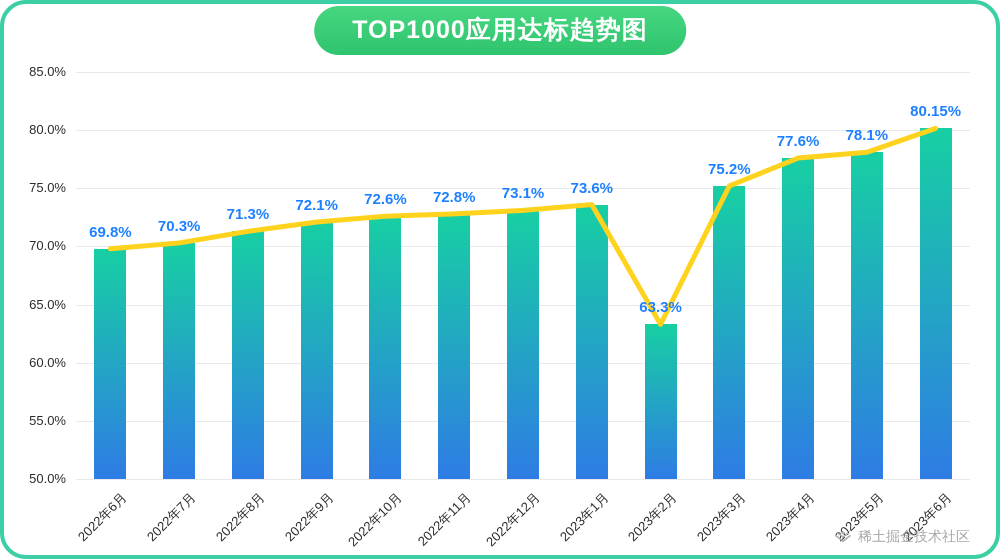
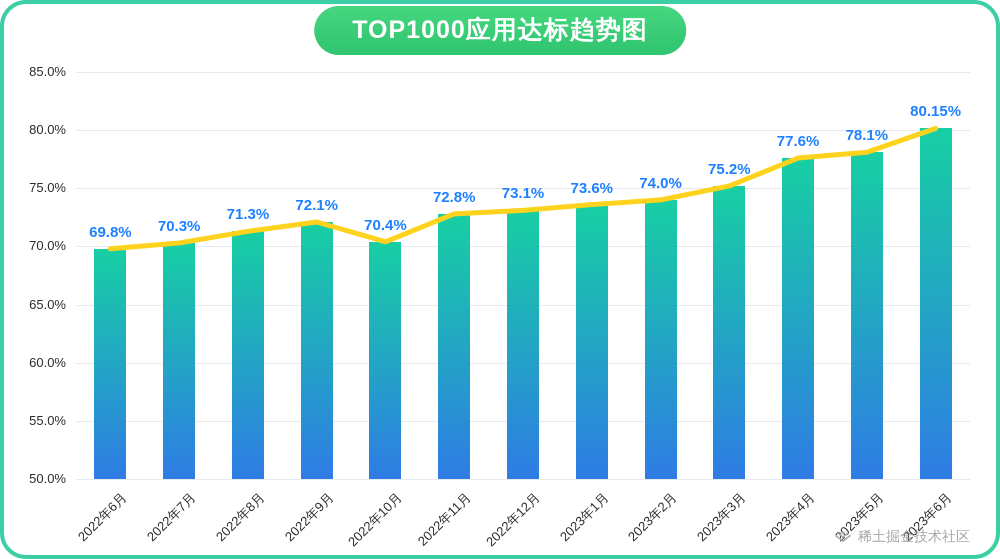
2022年10月: 72.6% -> 70.4%
2023年2月: 63.3% -> 74.0%
